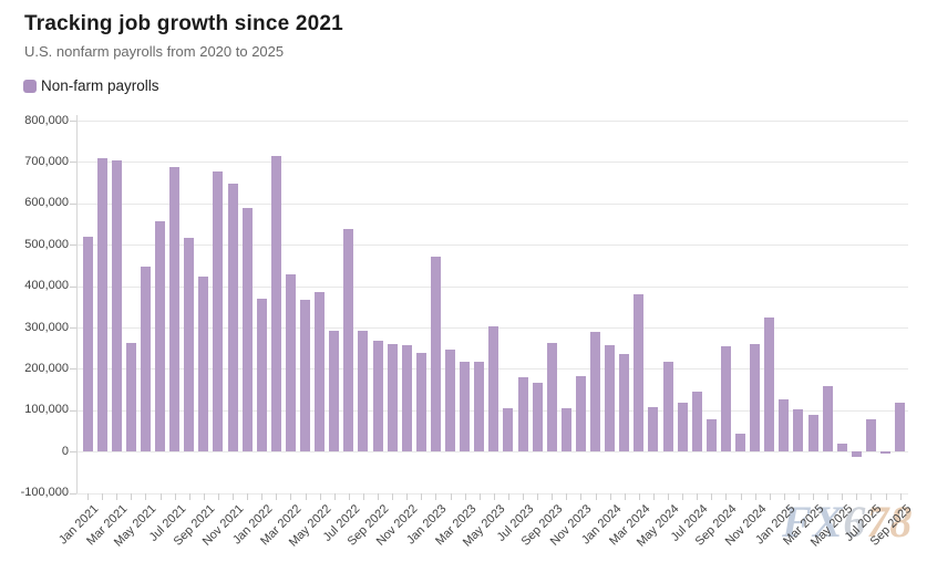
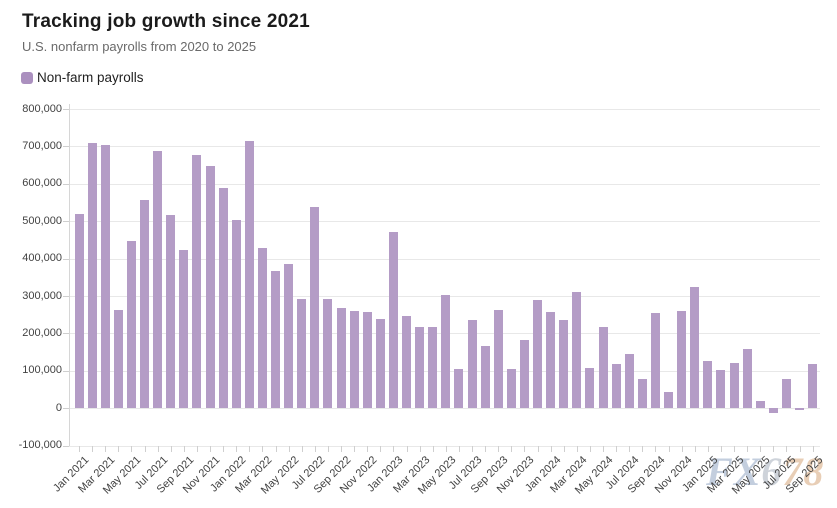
Jan 2022: 370000 -> 500000
Jul 2023: 180000 -> 240000
Mar 2024: 380000 -> 310000
Mar 2025: 90000 -> 120000
